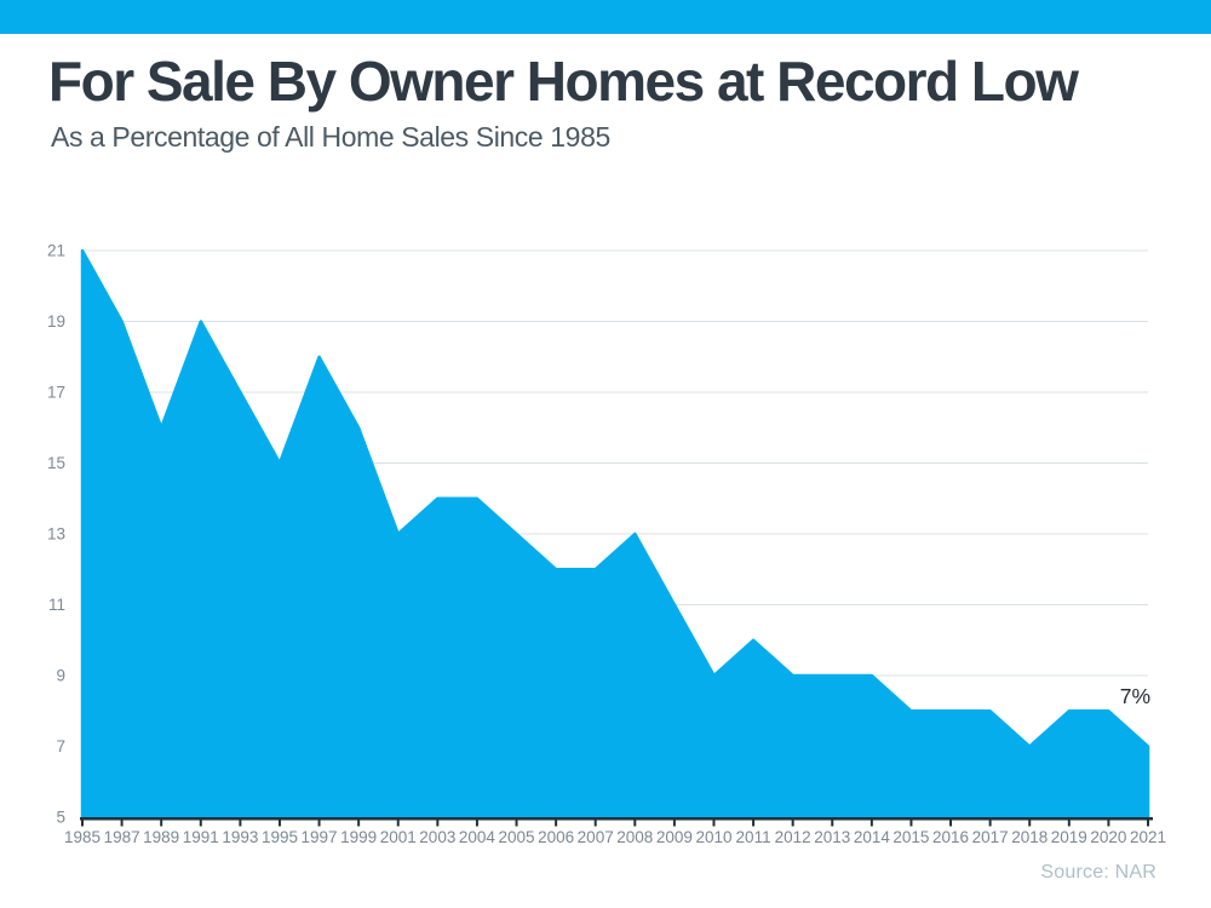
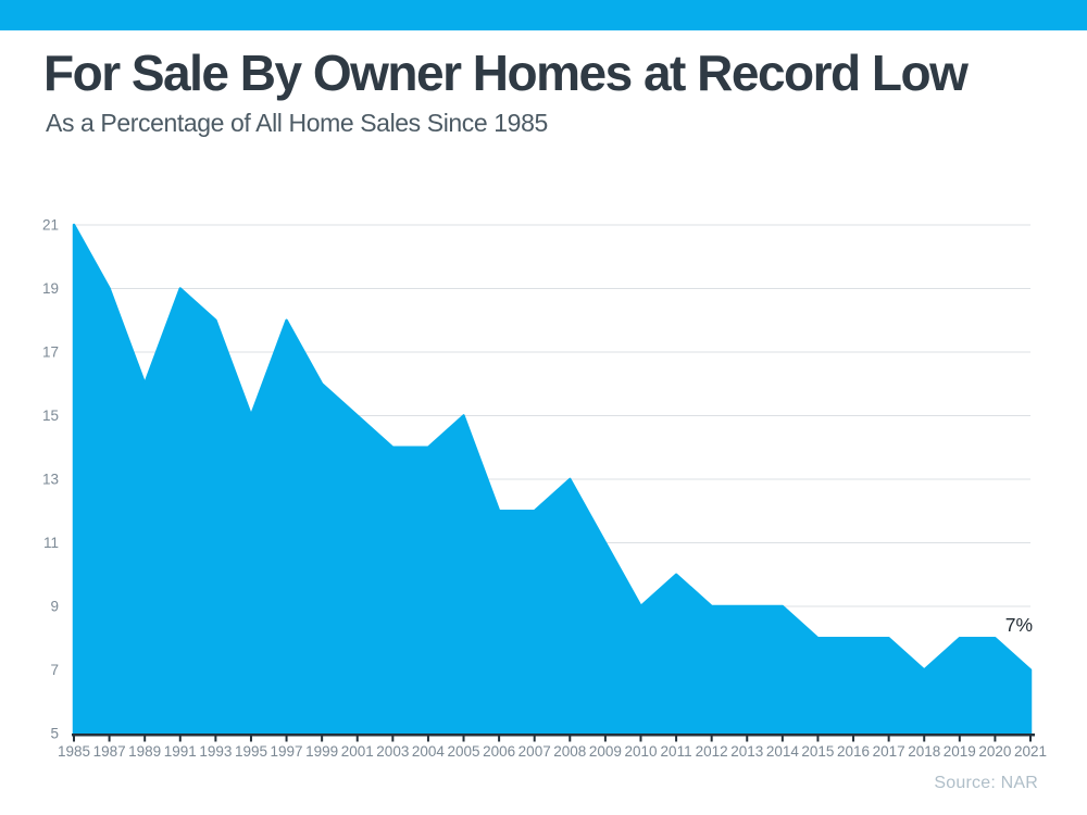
1993: 17 -> 18
2001: 13 -> 15
2005: 13 -> 15
